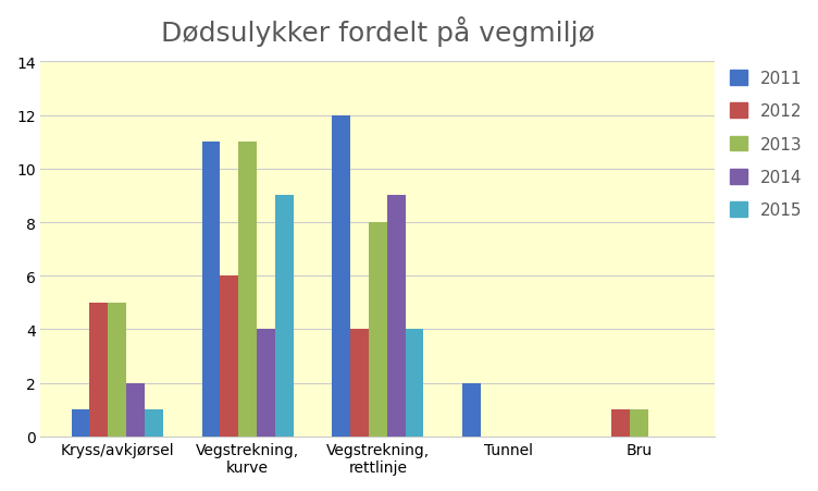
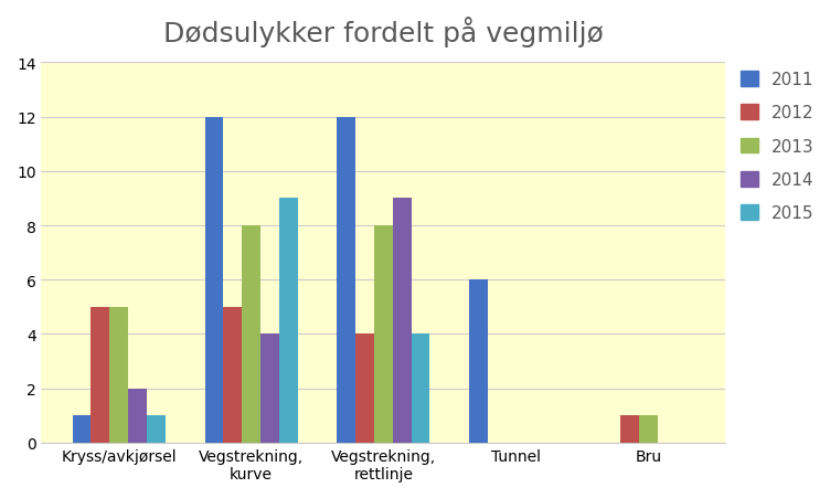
2011/Vegstrekning, kurve: 11 -> 12
2012/Vegstrekning, kurve: 6 -> 5
2013/Vegstrekning, kurve: 11 -> 8
2011/Tunnel: 2 -> 6
